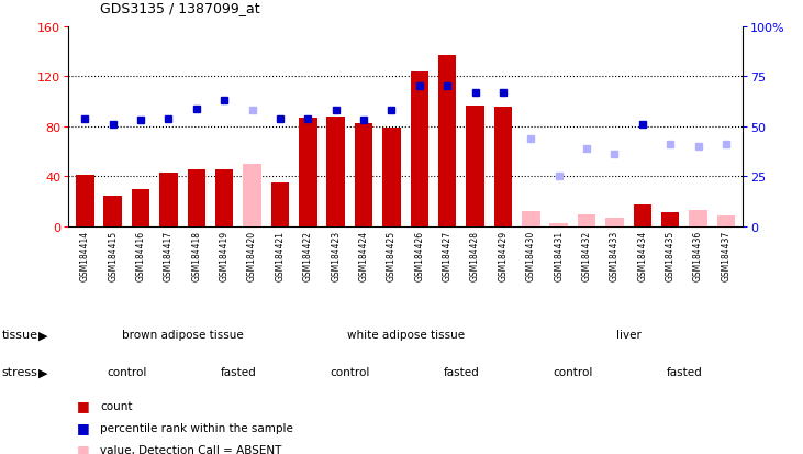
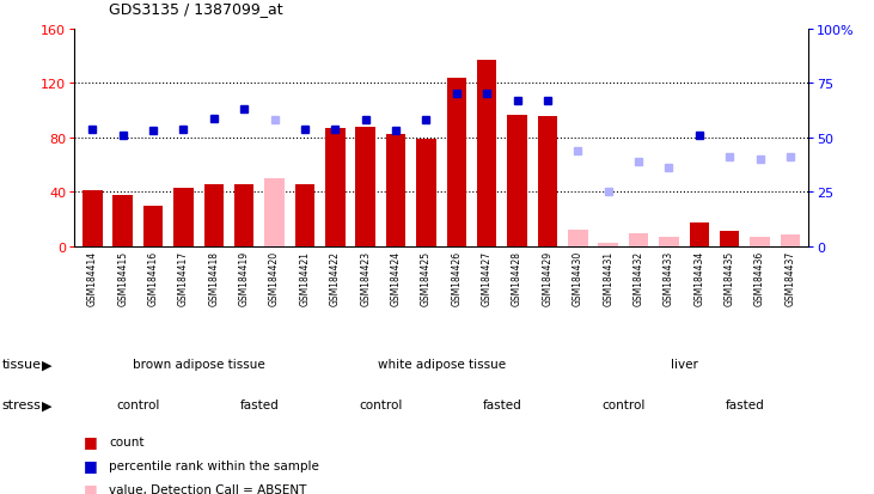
GSM184415: 25 -> 38
GSM184421: 35 -> 46
GSM184436: 13 -> 7
